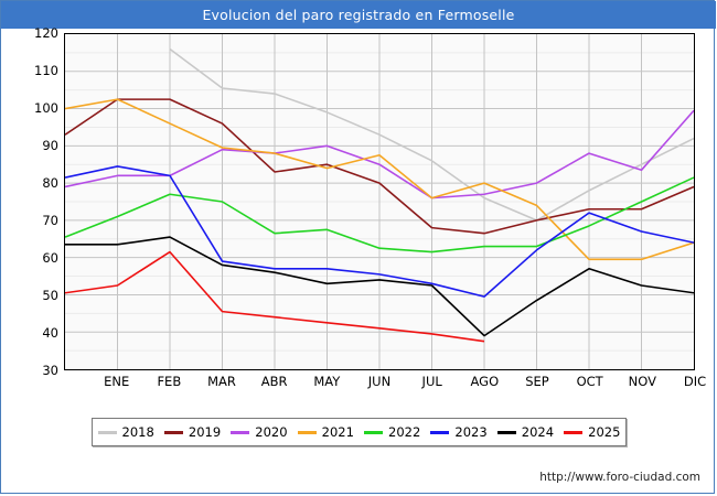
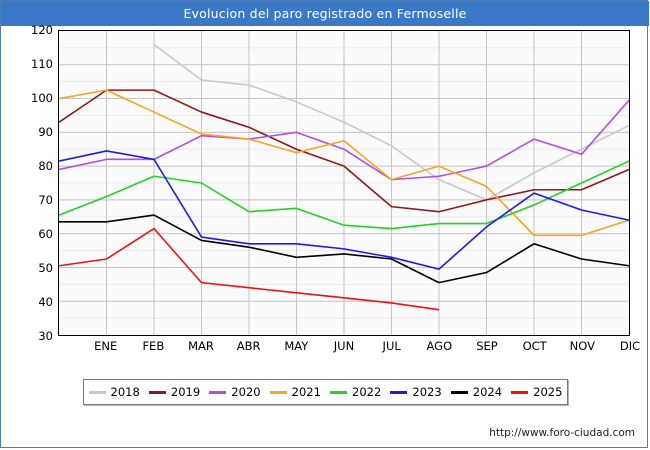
2019/ABR: 83 -> 92
2024/AGO: 39 -> 46
